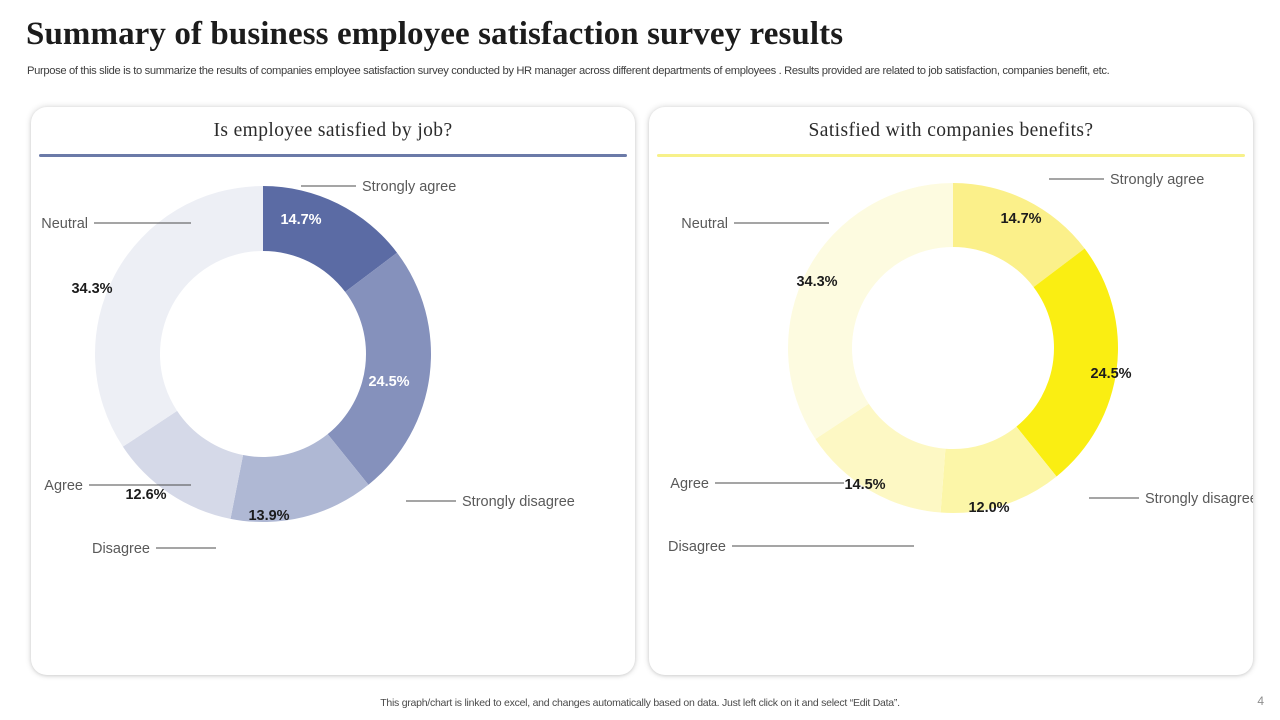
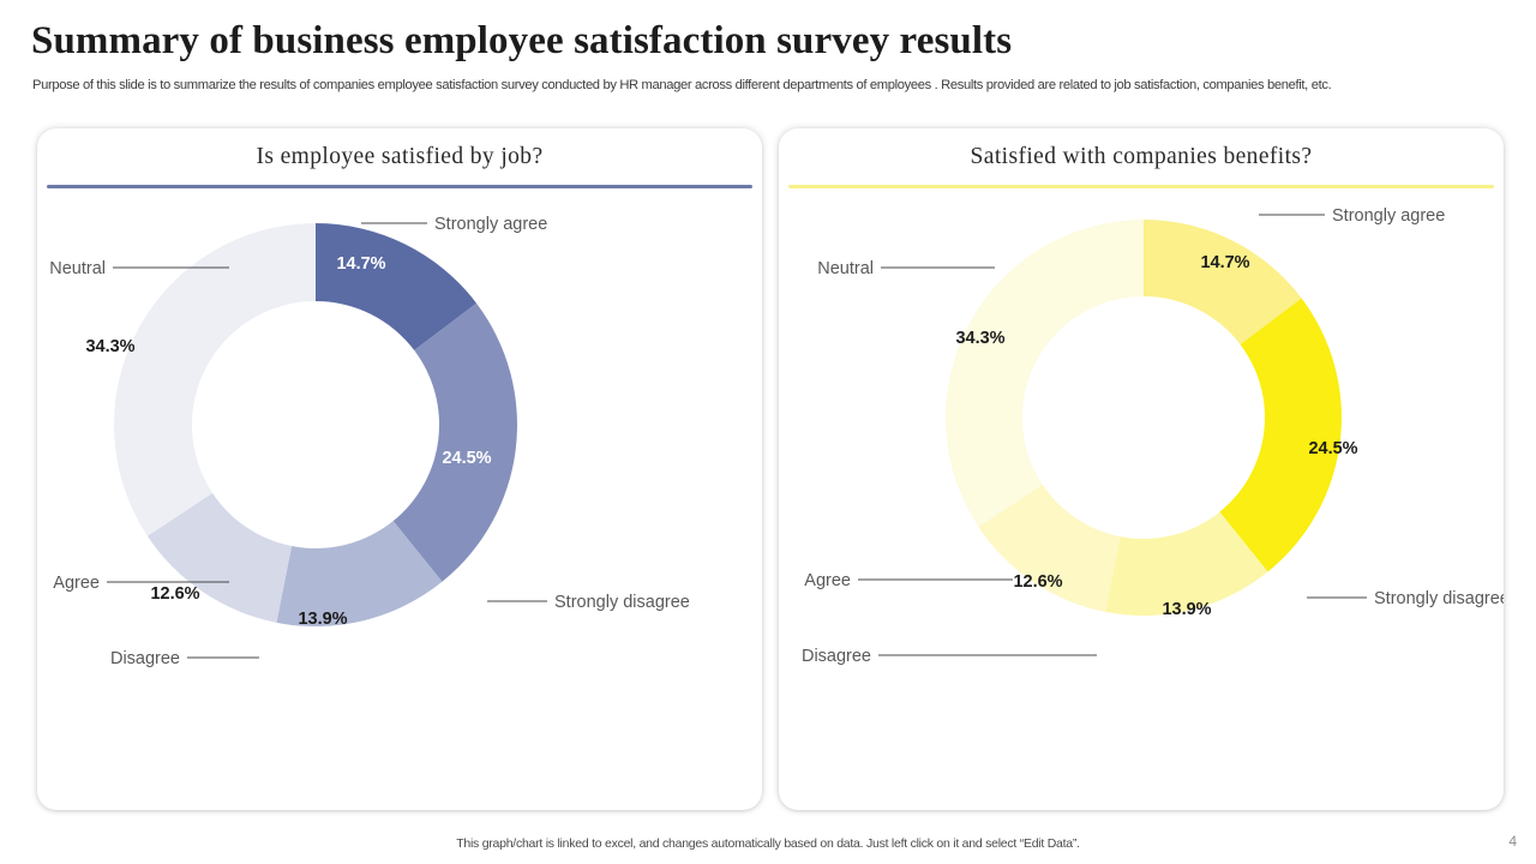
Satisfied with companies benefits?/Disagree: 12.0% -> 13.9%
Satisfied with companies benefits?/Agree: 14.5% -> 12.6%
